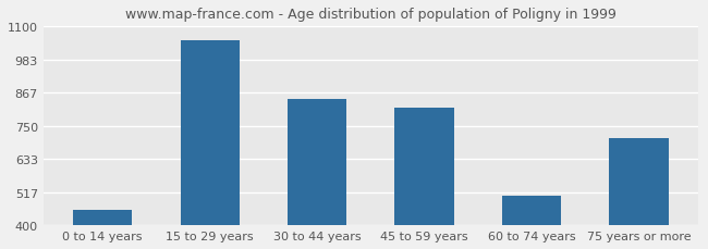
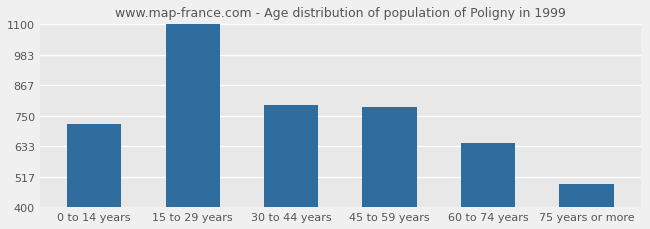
0 to 14 years: 455 -> 720
15 to 29 years: 1050 -> 1100
30 to 44 years: 845 -> 790
45 to 59 years: 815 -> 785
60 to 74 years: 505 -> 645
75 years or more: 705 -> 490
